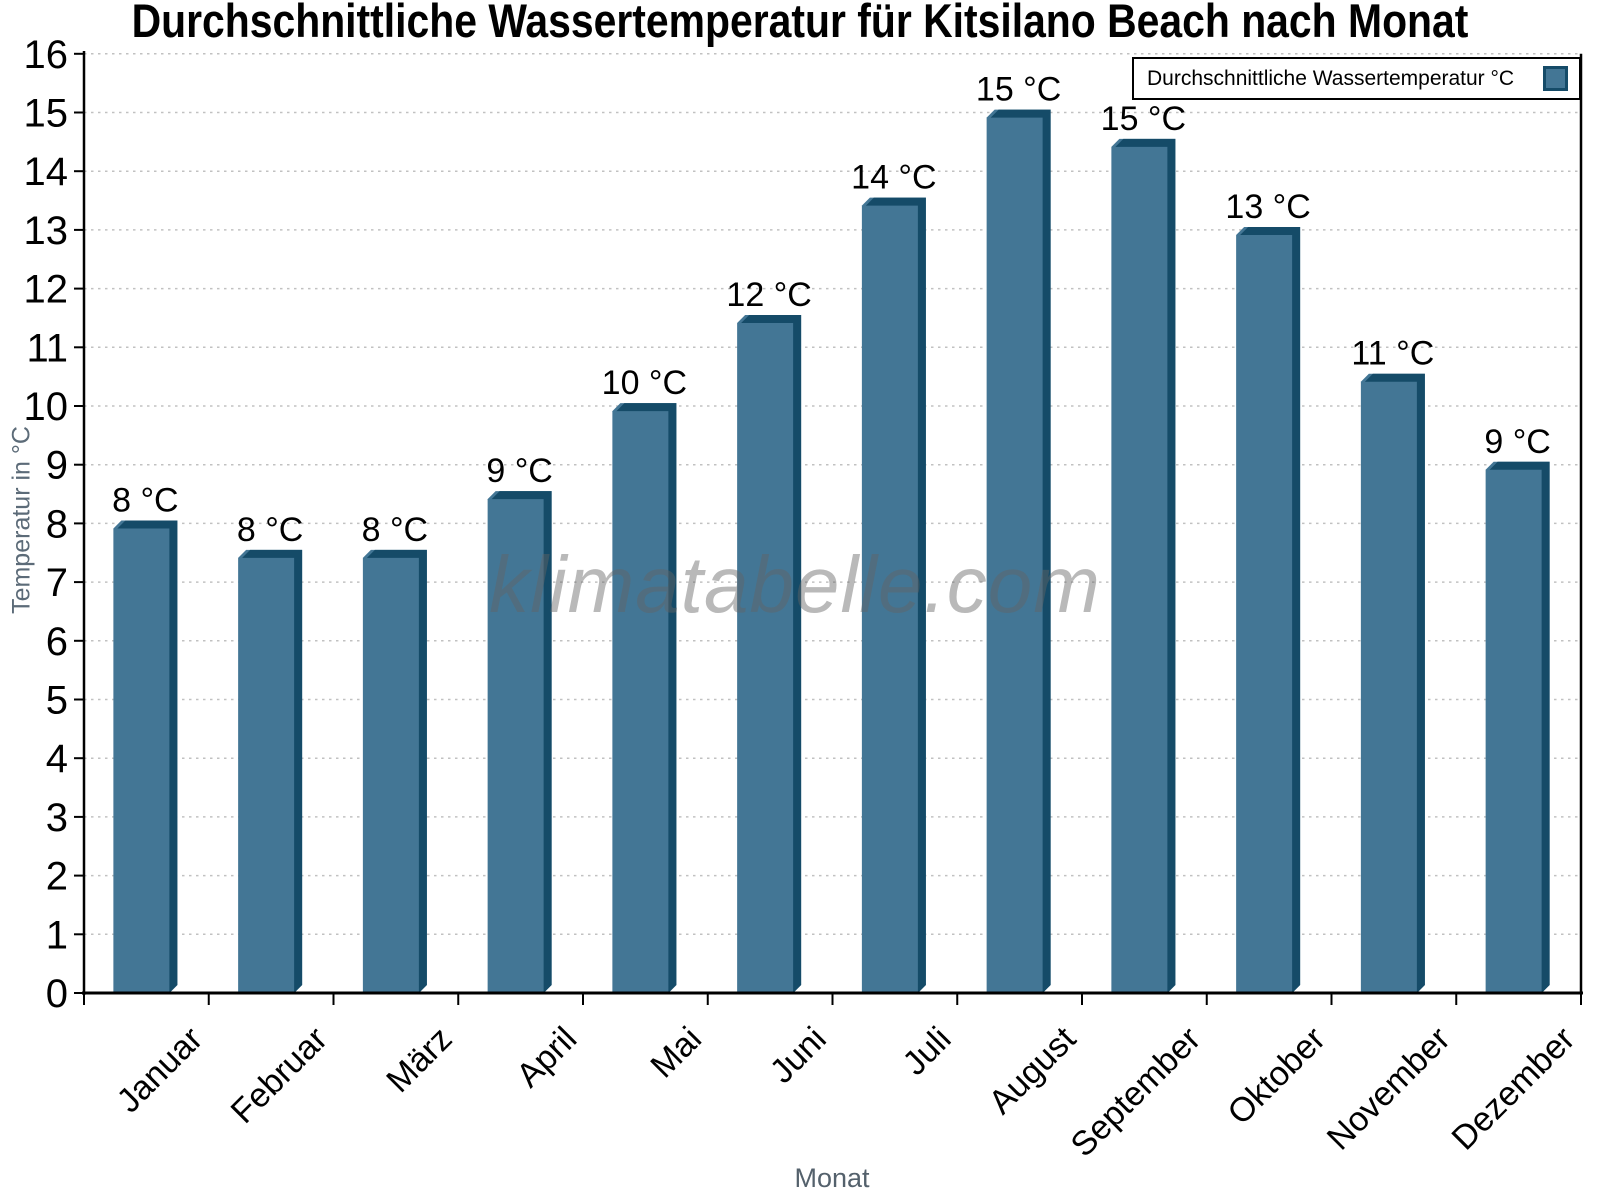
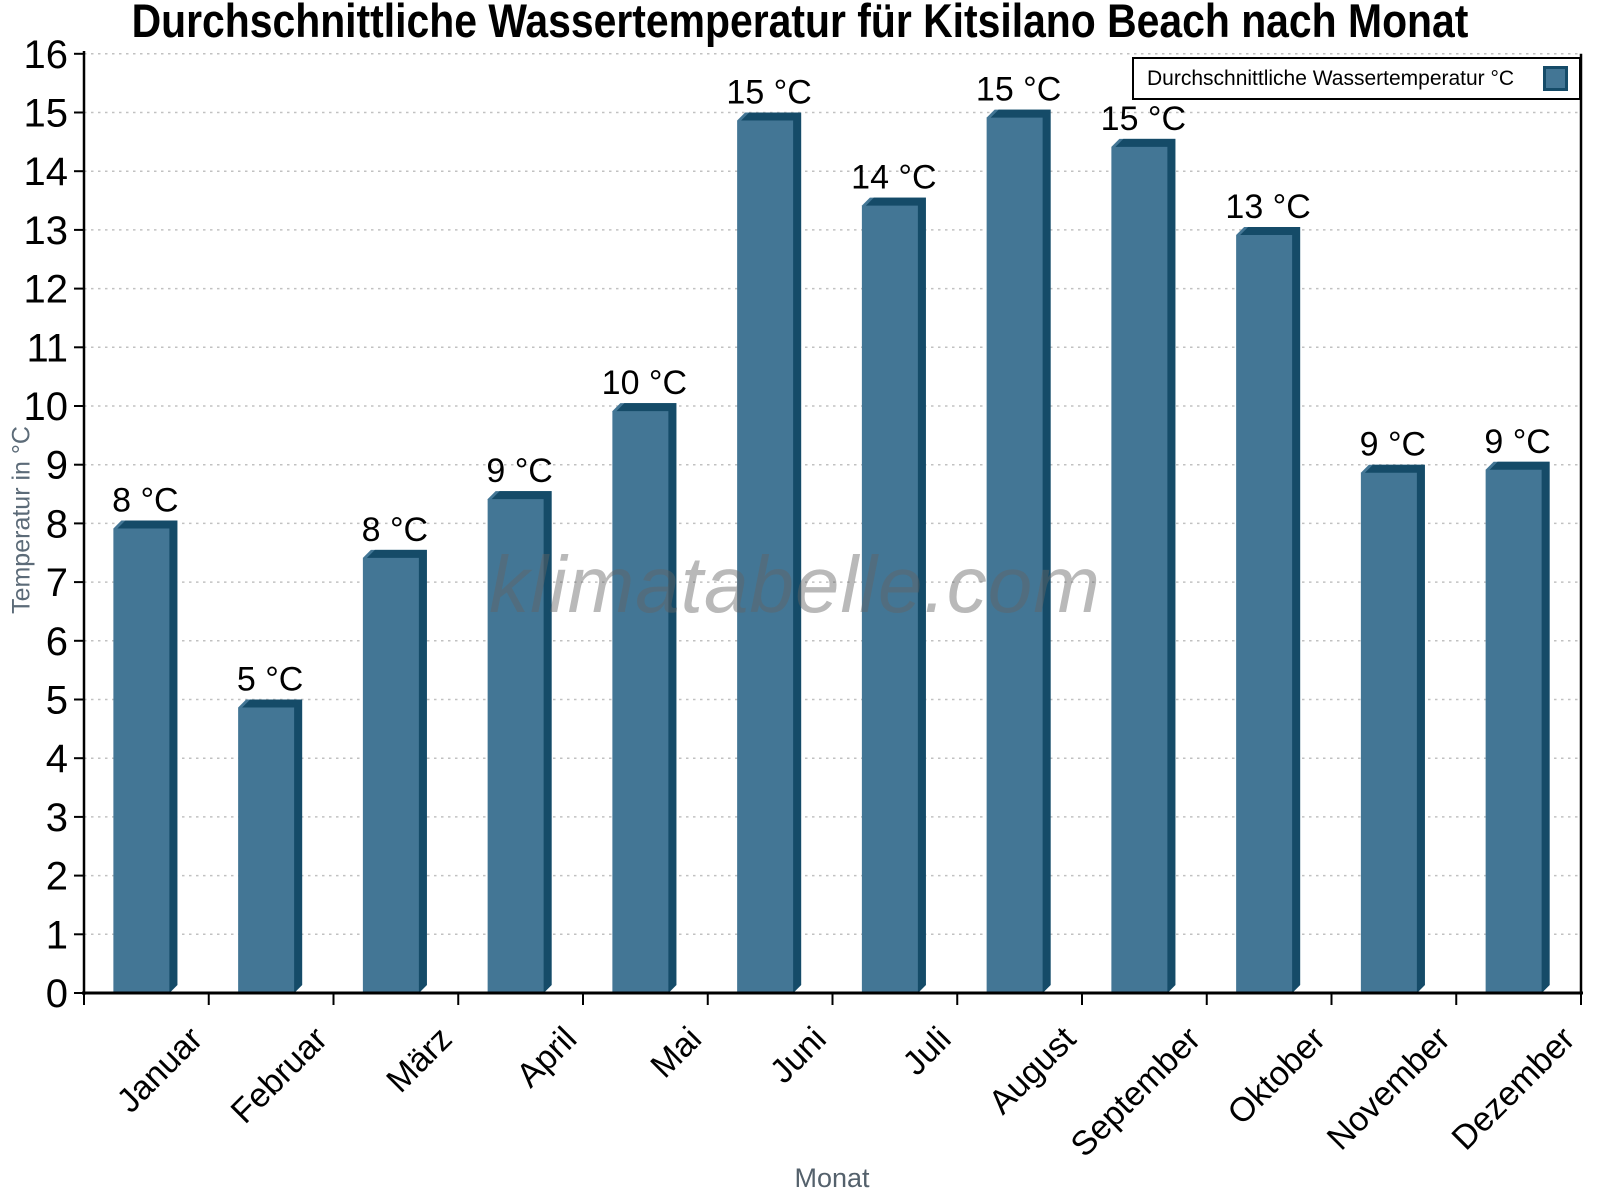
Februar: 8 -> 5
Juni: 12 -> 15
November: 11 -> 9
